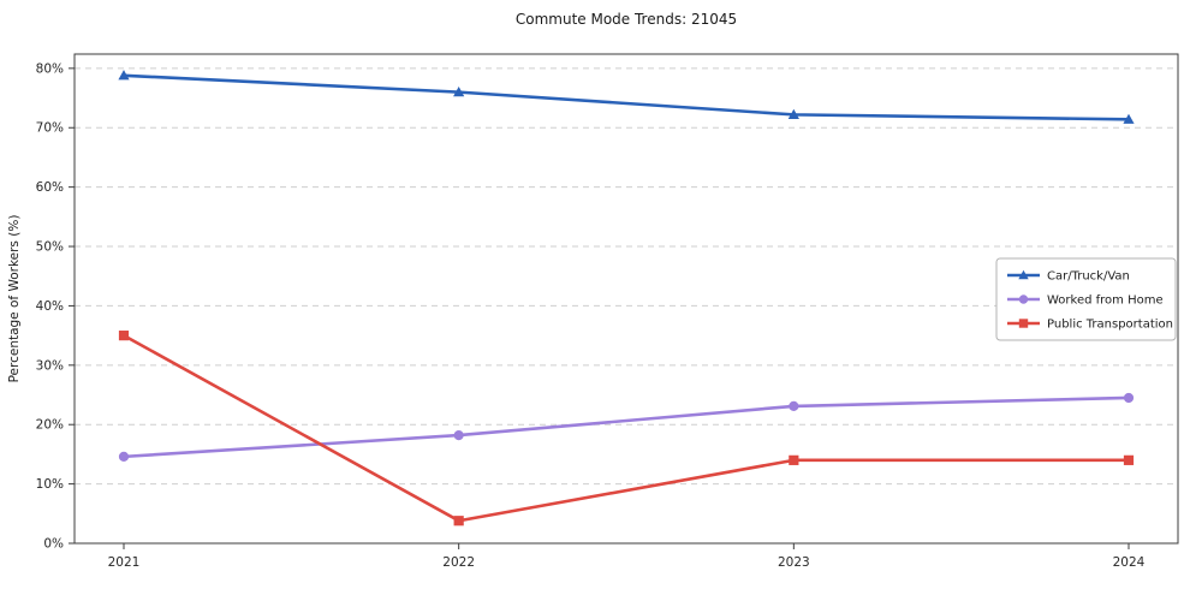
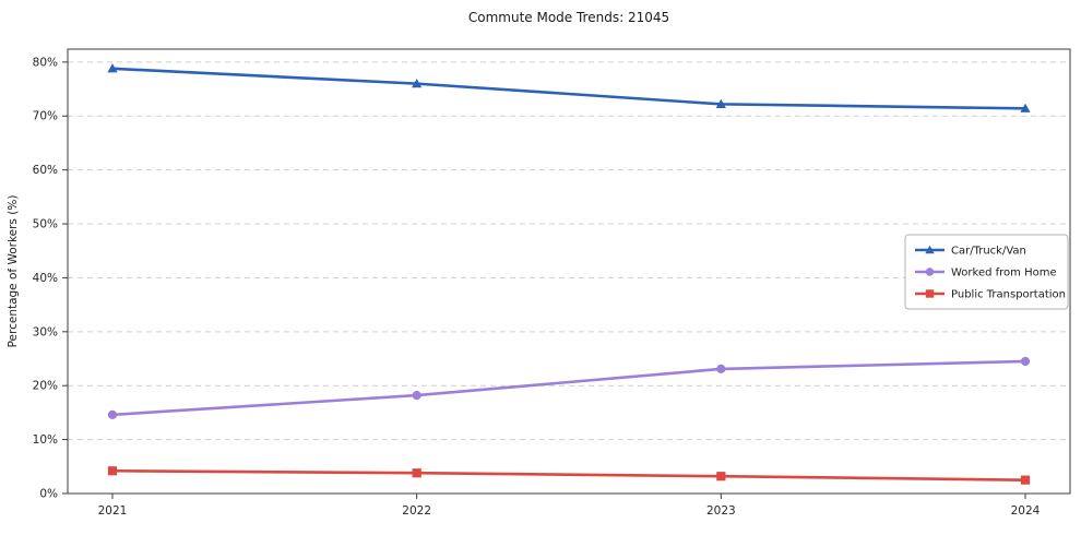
Public Transportation/2021: 35% -> 4%
Public Transportation/2023: 14% -> 3%
Public Transportation/2024: 14% -> 2%
